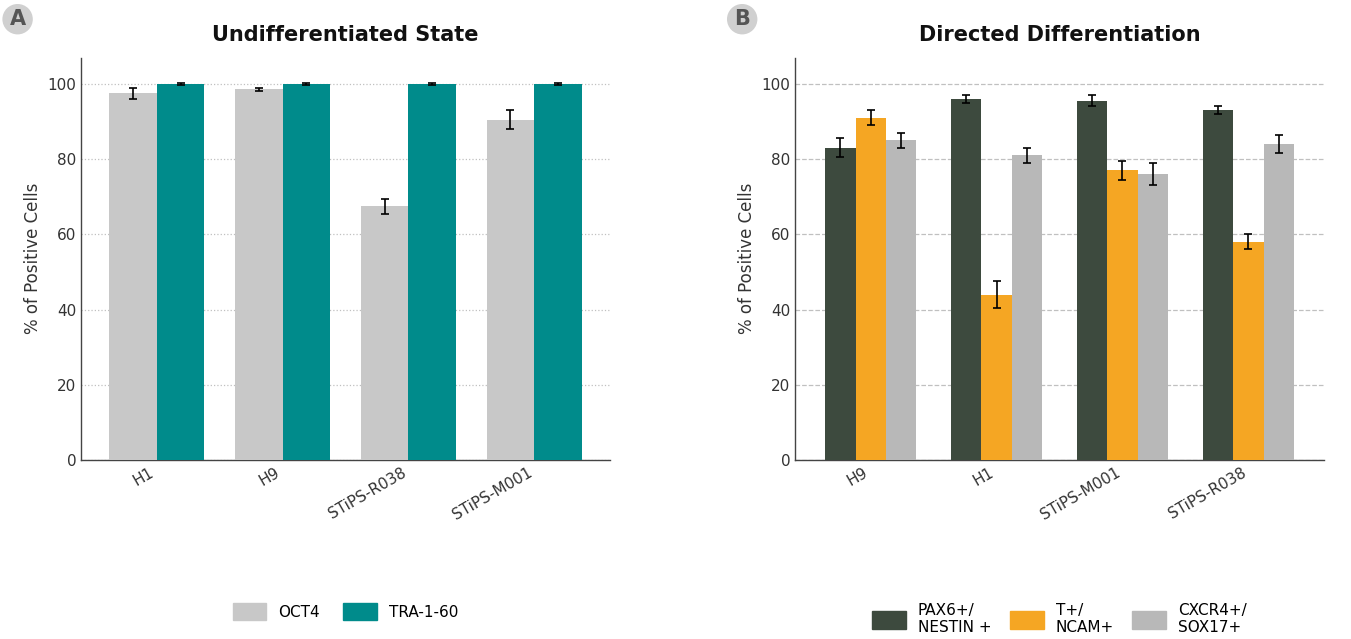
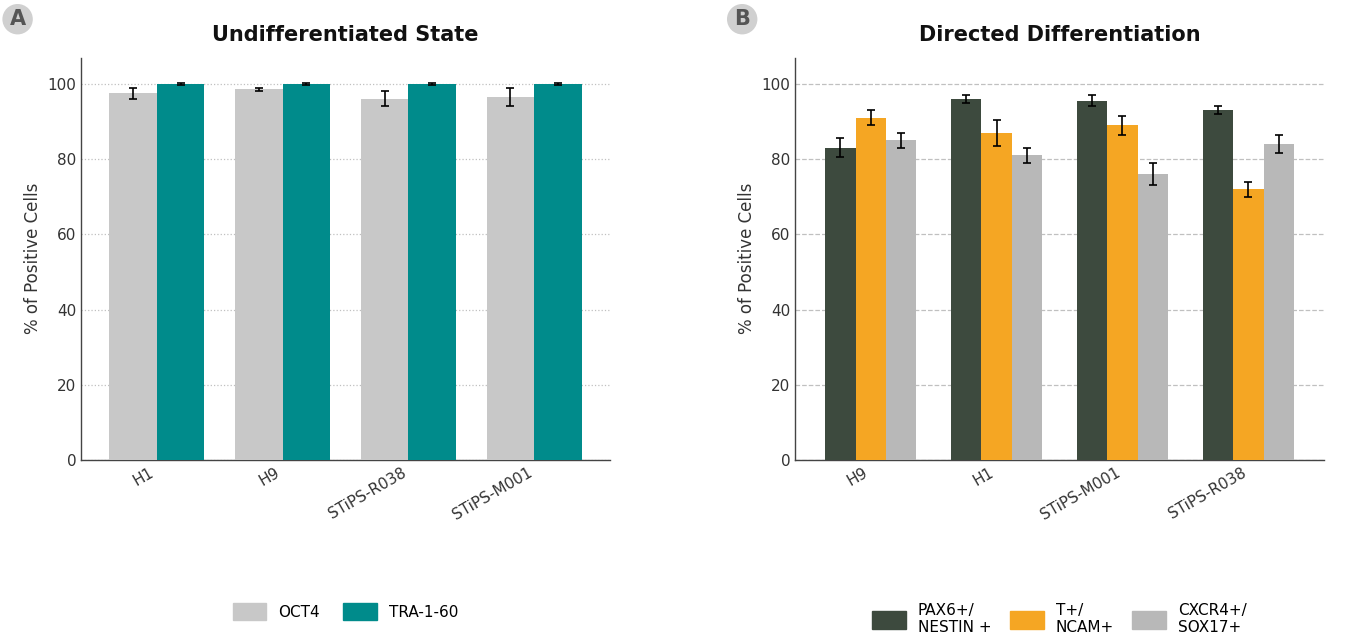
Undifferentiated State/OCT4/STiPS-R038: 67.5 -> 96.0
Undifferentiated State/OCT4/STiPS-M001: 90.5 -> 96.5
Directed Differentiation/T+/ NCAM+/H1: 44 -> 87
Directed Differentiation/T+/ NCAM+/STiPS-M001: 77 -> 89
Directed Differentiation/T+/ NCAM+/STiPS-R038: 58 -> 72
